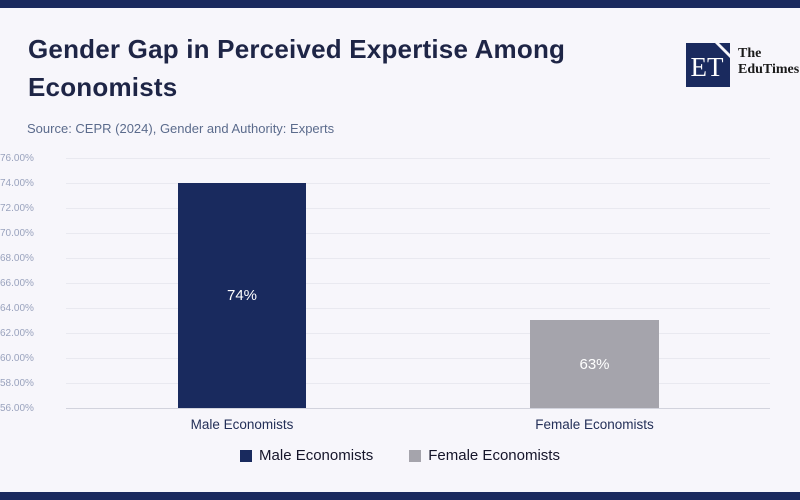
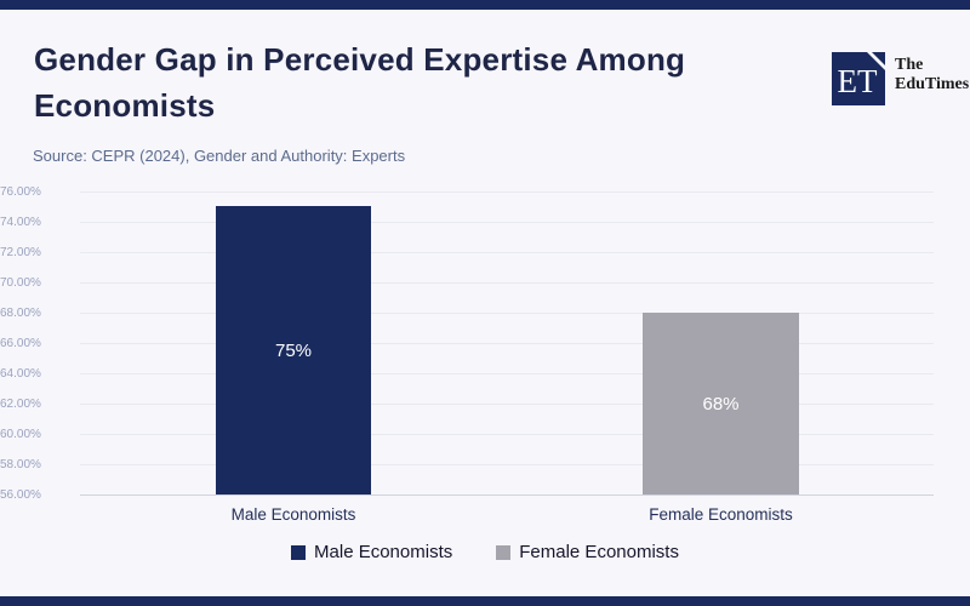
Male Economists: 74% -> 75%
Female Economists: 63% -> 68%
